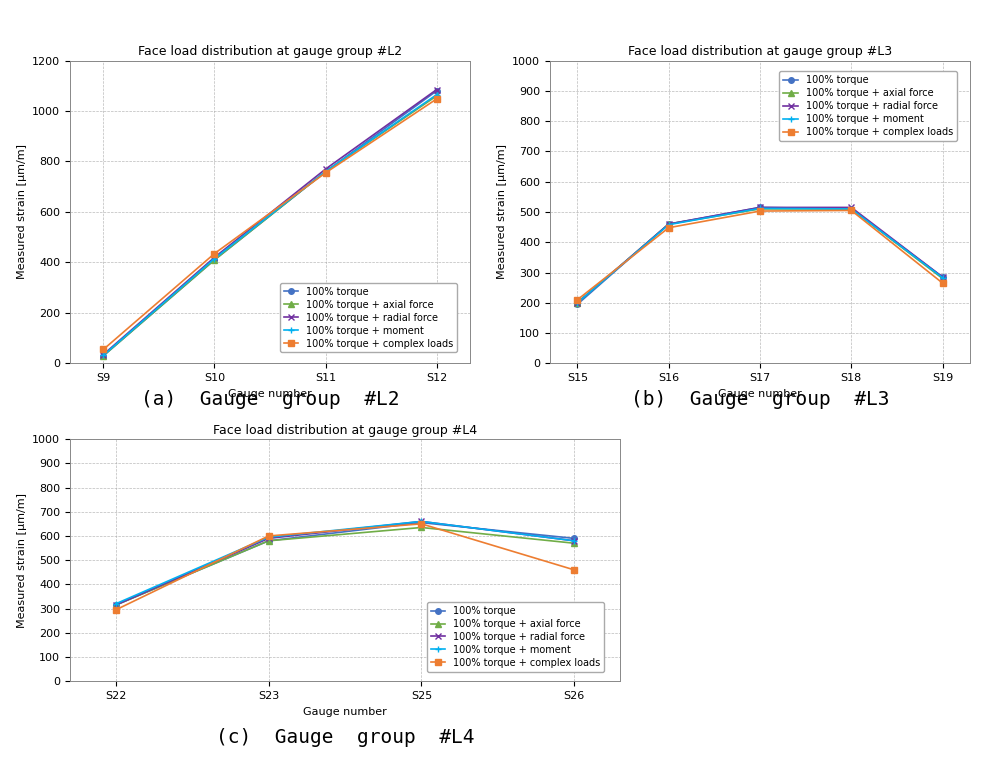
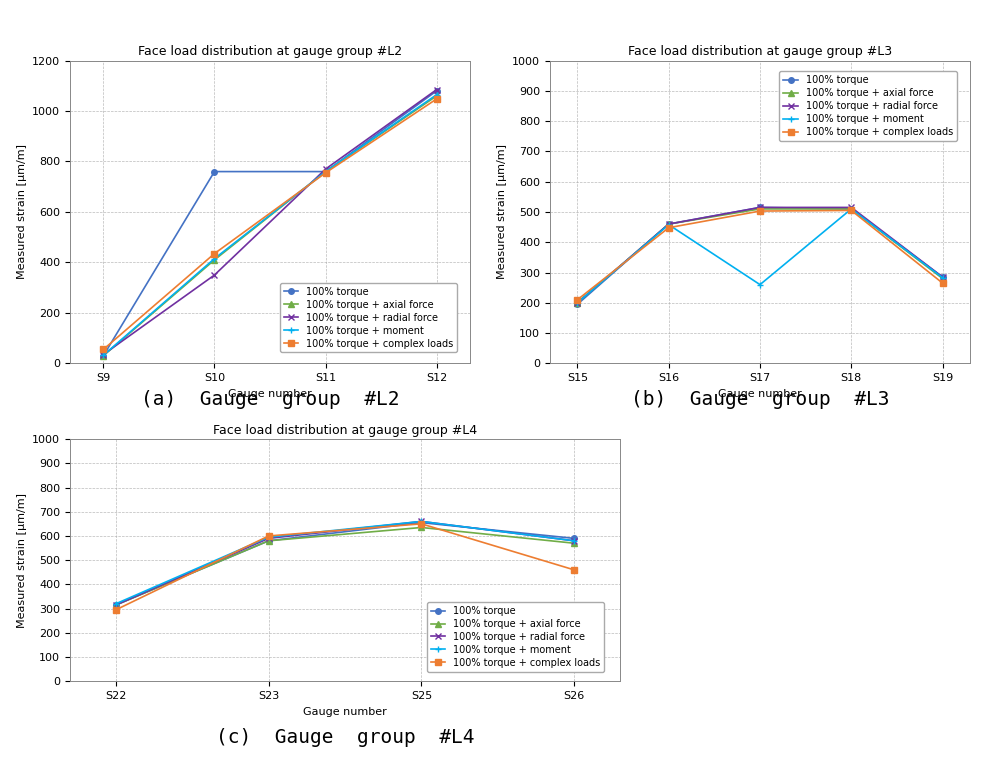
Face load distribution at gauge group #L2/100% torque/S10: 410 -> 760
Face load distribution at gauge group #L2/100% torque + radial force/S10: 420 -> 350
Face load distribution at gauge group #L3/100% torque + moment/S17: 512 -> 260
